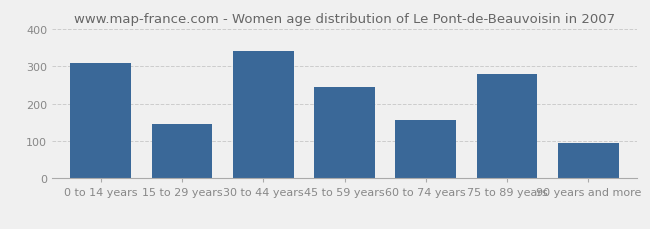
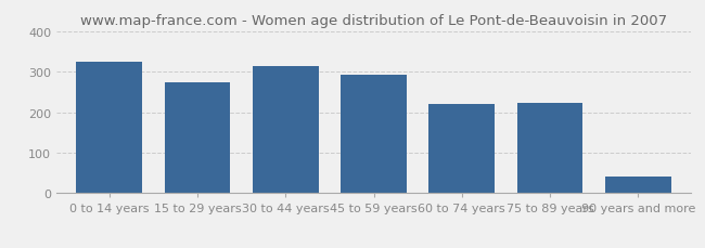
0 to 14 years: 310 -> 325
15 to 29 years: 145 -> 275
30 to 44 years: 340 -> 315
45 to 59 years: 245 -> 292
60 to 74 years: 155 -> 220
75 to 89 years: 280 -> 222
90 years and more: 95 -> 40
